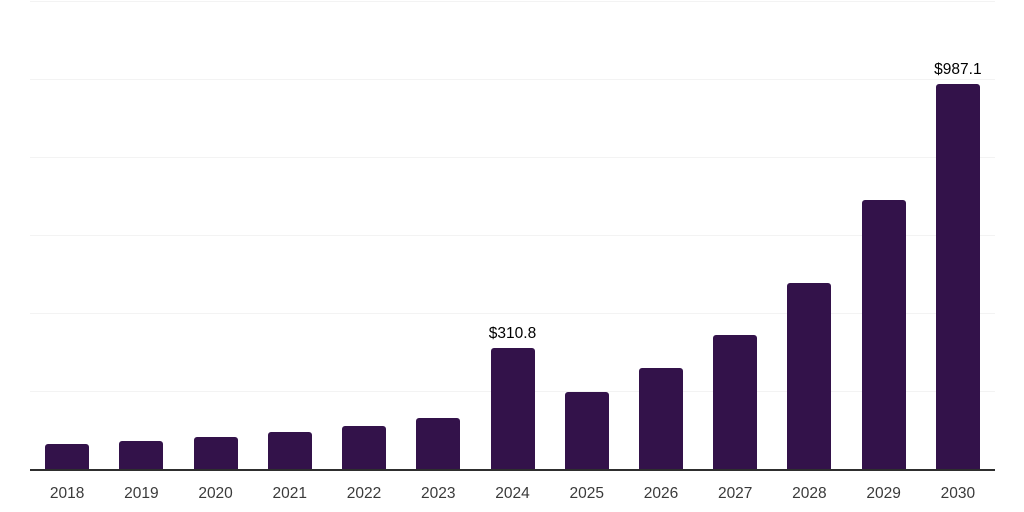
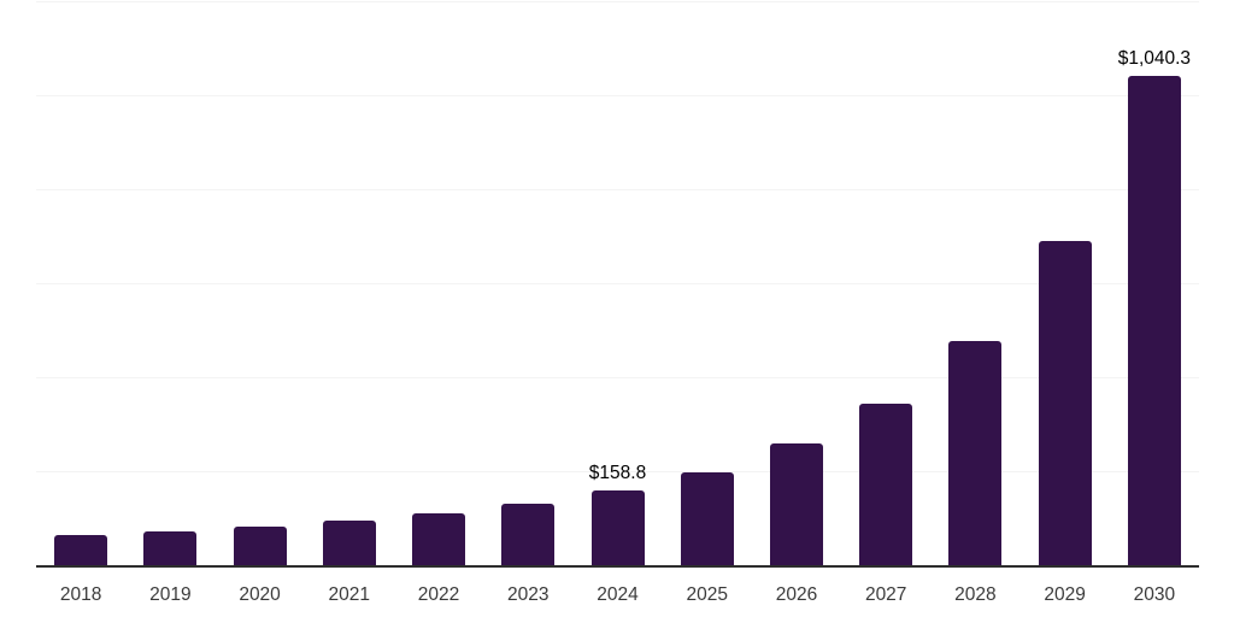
2024: $310.8 -> $158.8
2030: $987.1 -> $1,040.3
